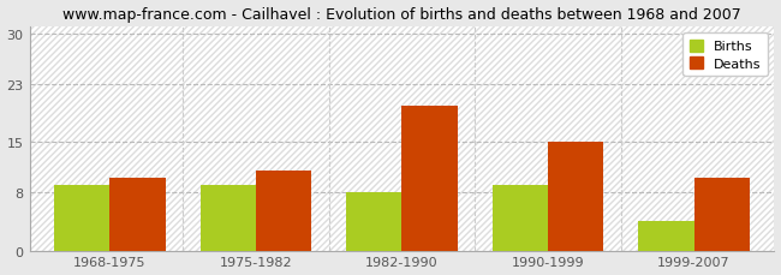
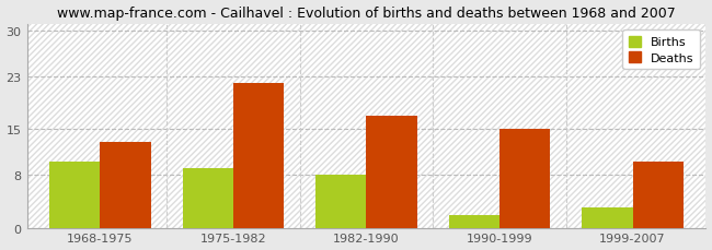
Births/1968-1975: 9 -> 10
Deaths/1968-1975: 10 -> 13
Deaths/1975-1982: 11 -> 22
Deaths/1982-1990: 20 -> 17
Births/1990-1999: 9 -> 2
Births/1999-2007: 4 -> 3
